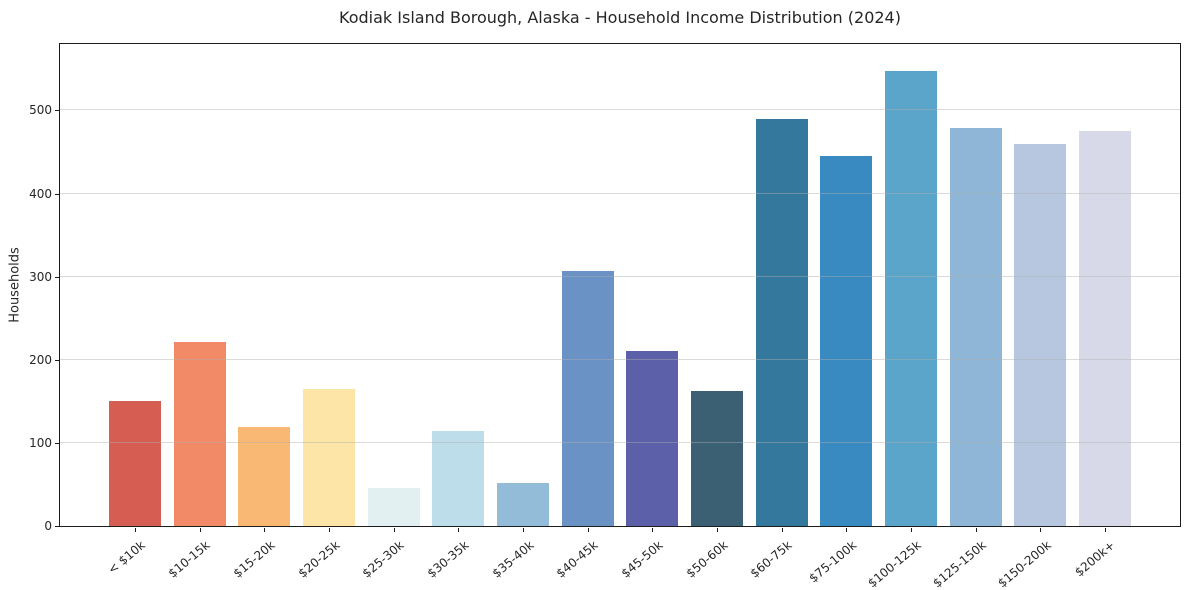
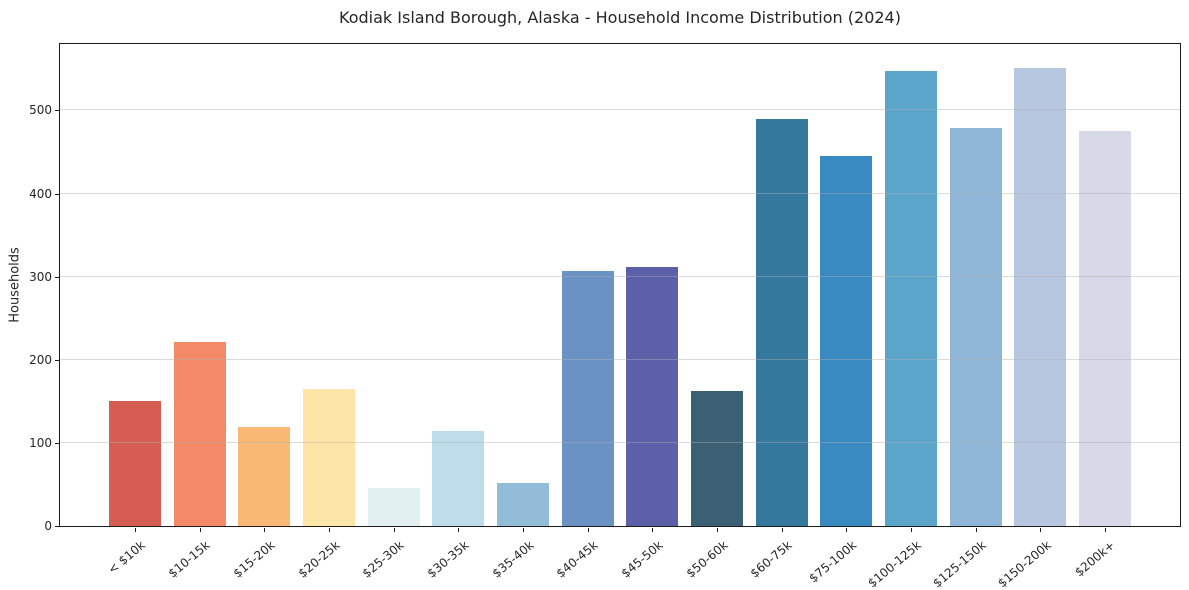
$45-50k: 210 -> 310
$150-200k: 460 -> 550
